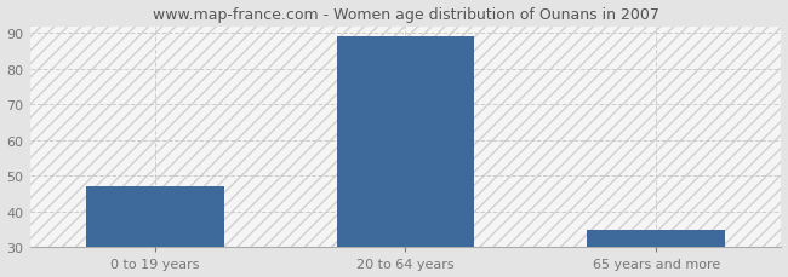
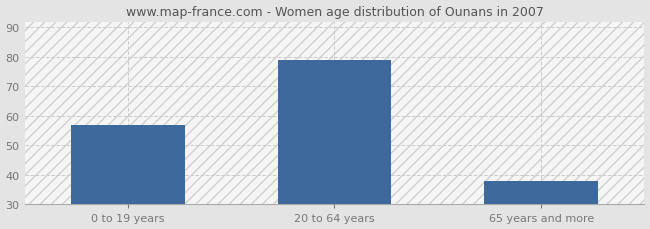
0 to 19 years: 47 -> 57
20 to 64 years: 89 -> 79
65 years and more: 35 -> 38
